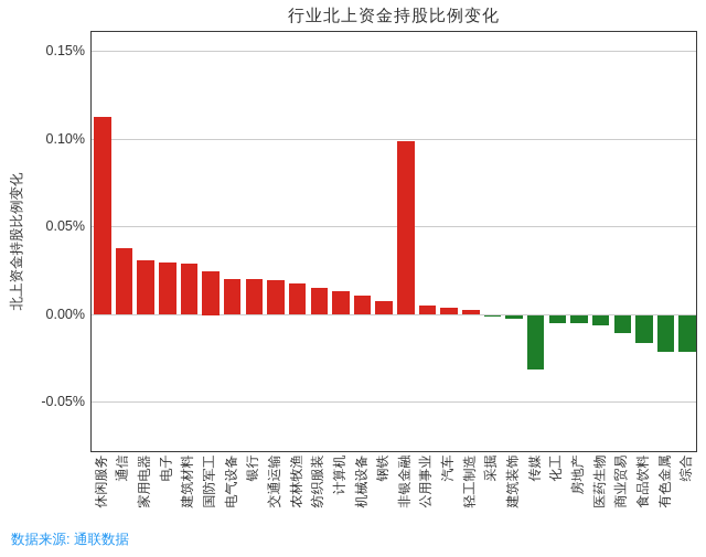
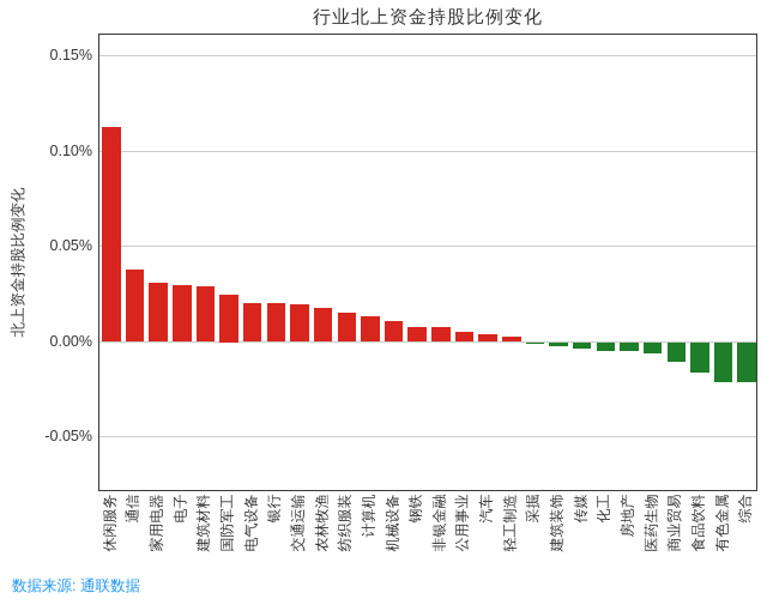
非银金融: 0.099% -> 0.008%
传媒: -0.031% -> -0.003%
